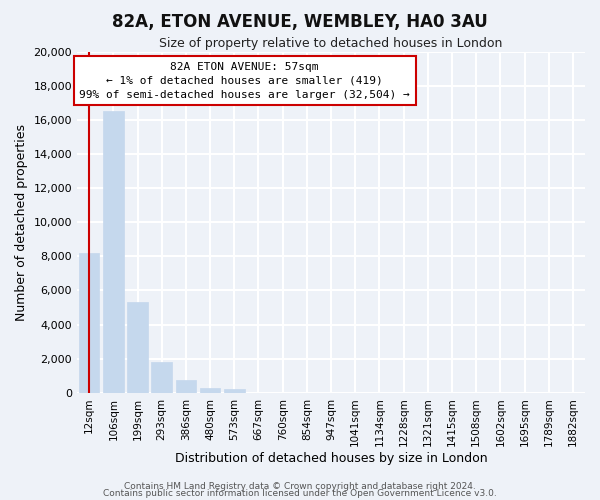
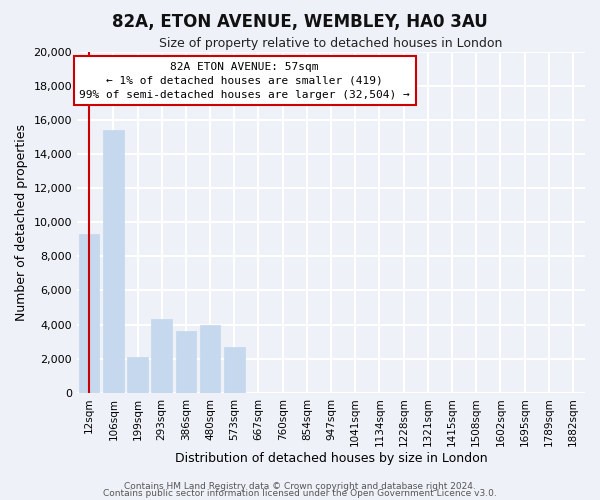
12sqm: 8,200 -> 9,300
106sqm: 16,500 -> 15,400
199sqm: 5,300 -> 2,100
293sqm: 1,800 -> 4,300
386sqm: 800 -> 3,600
480sqm: 300 -> 4,000
573sqm: 200 -> 2,700
